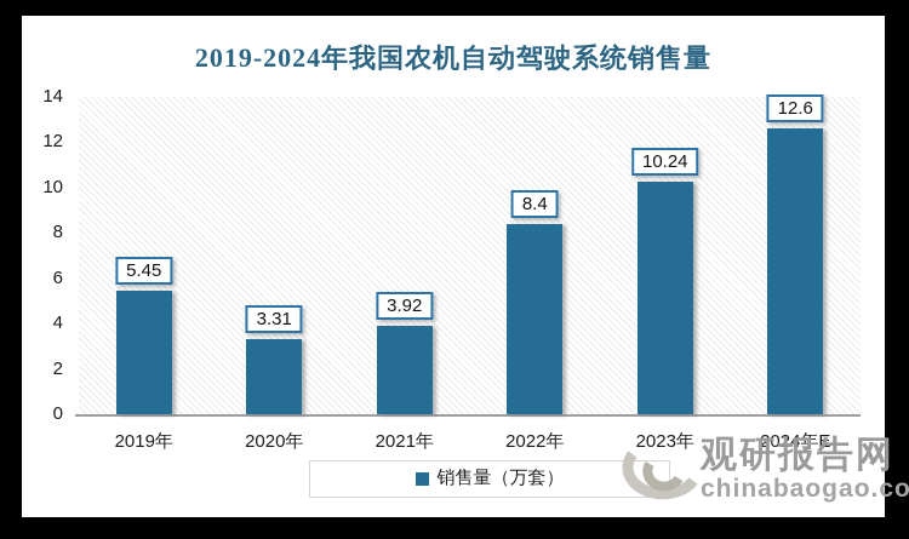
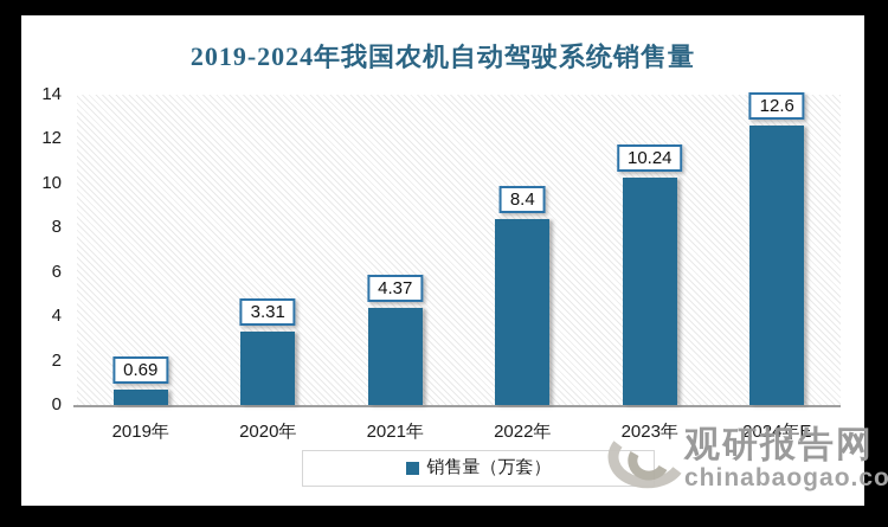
2019年: 5.45 -> 0.69
2021年: 3.92 -> 4.37
